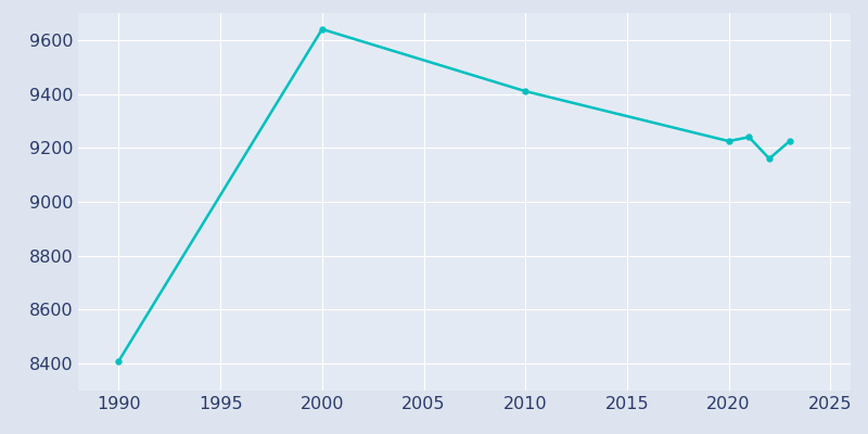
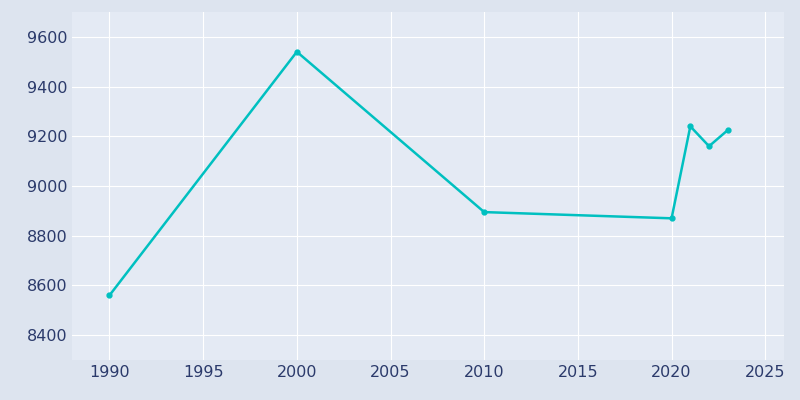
1990: 8410 -> 8560
2000: 9640 -> 9540
2010: 9410 -> 8895
2020: 9225 -> 8870
